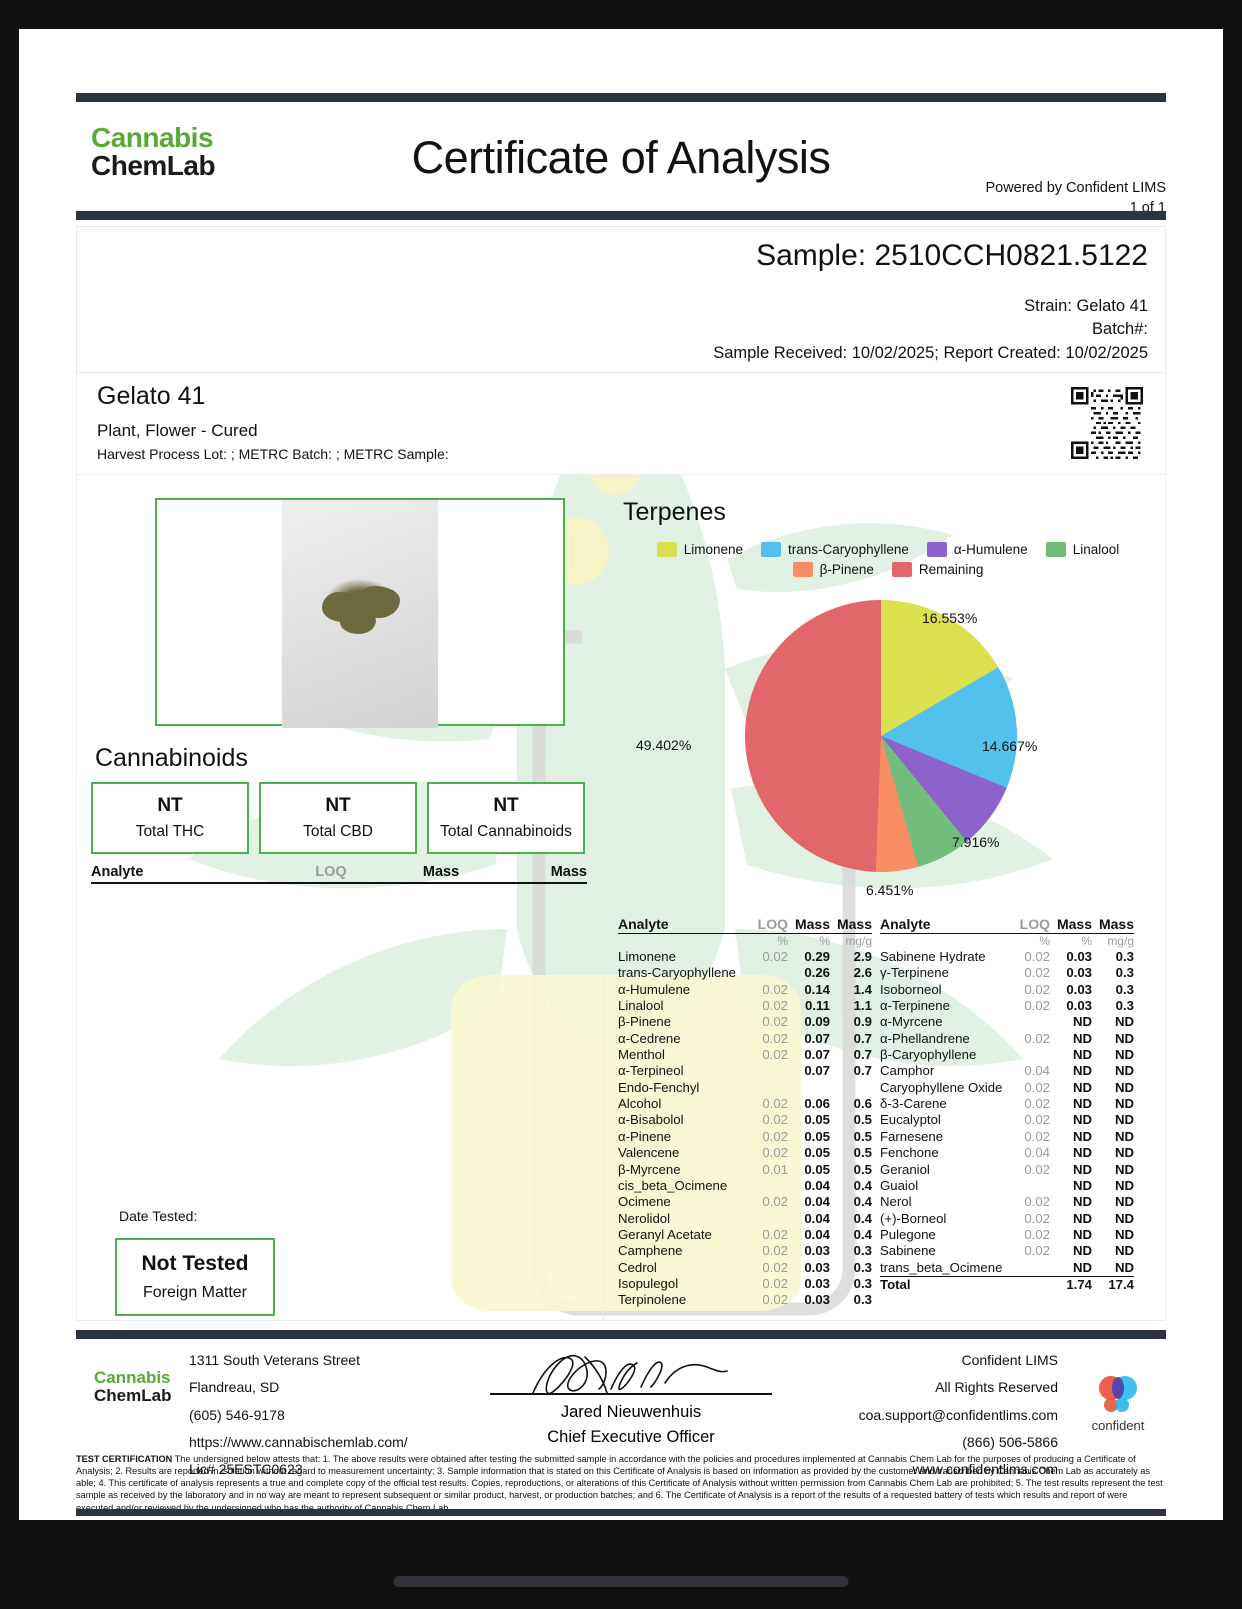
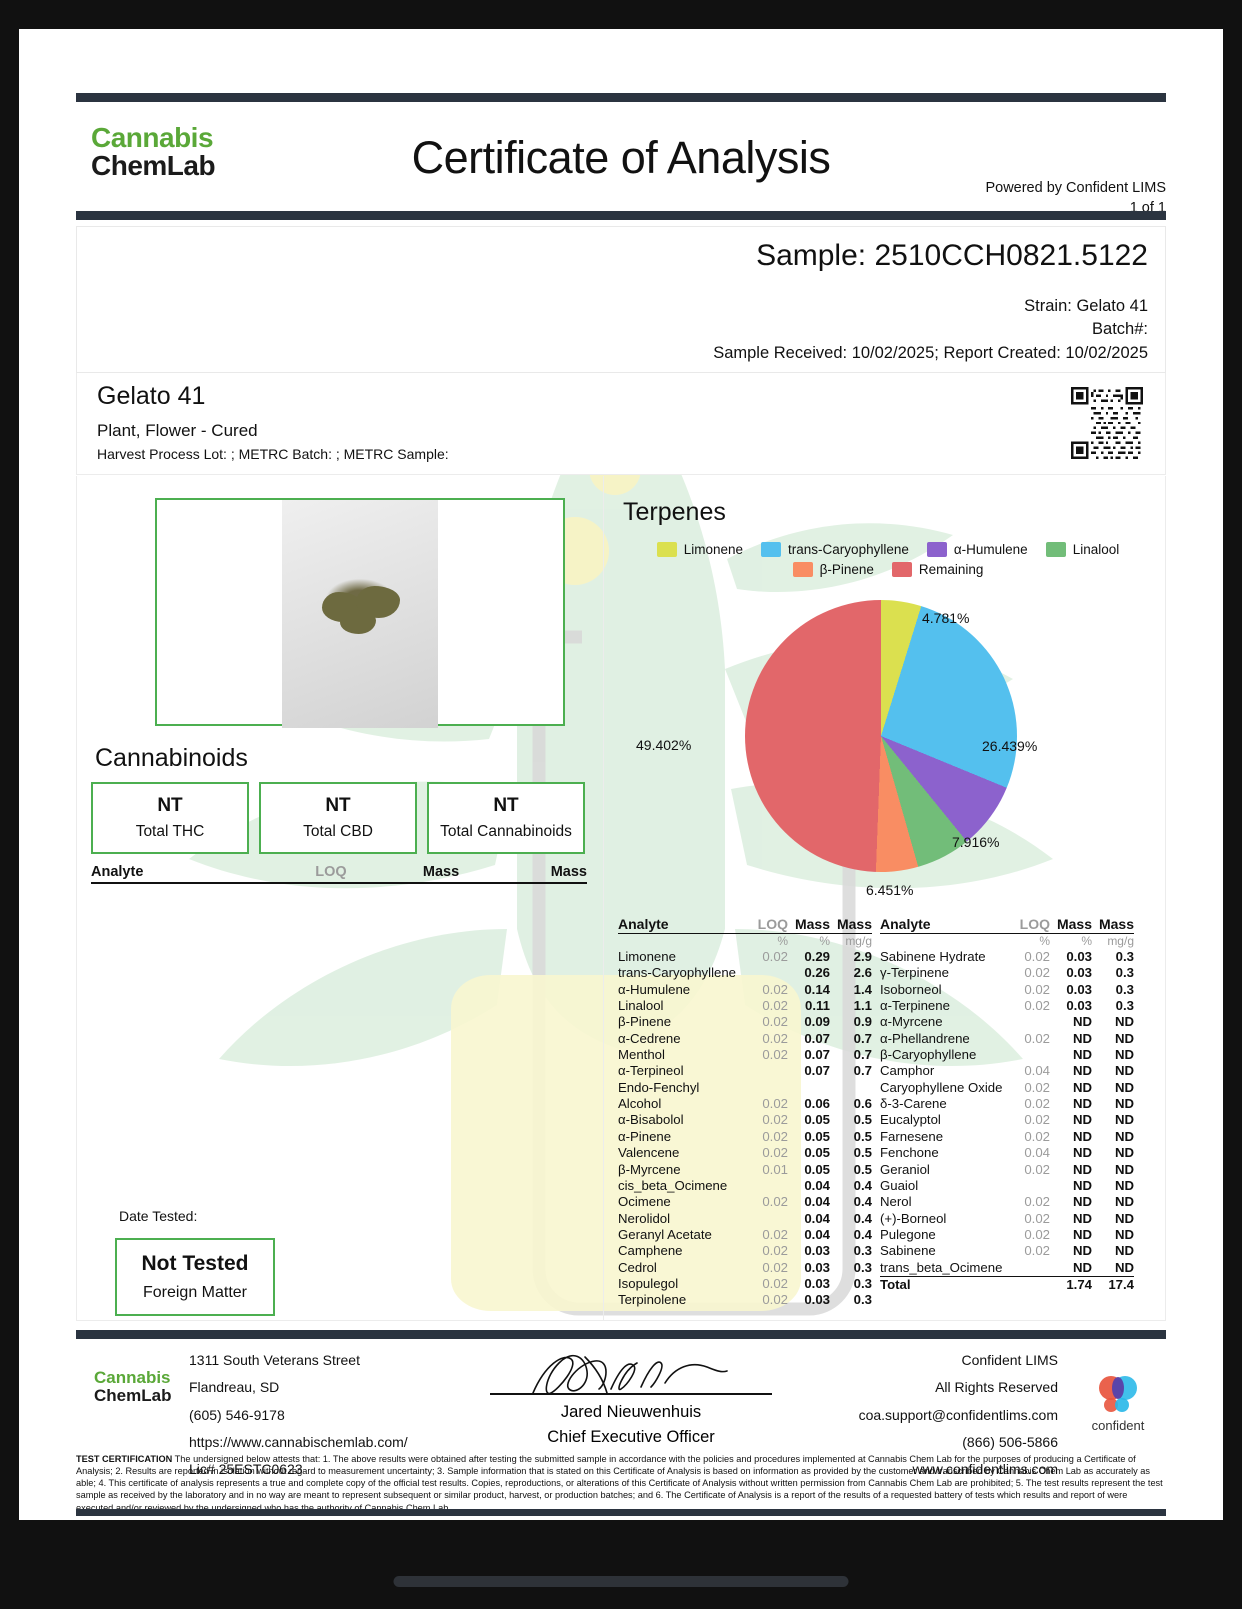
Limonene: 16.553% -> 4.781%
trans-Caryophyllene: 14.667% -> 26.439%
